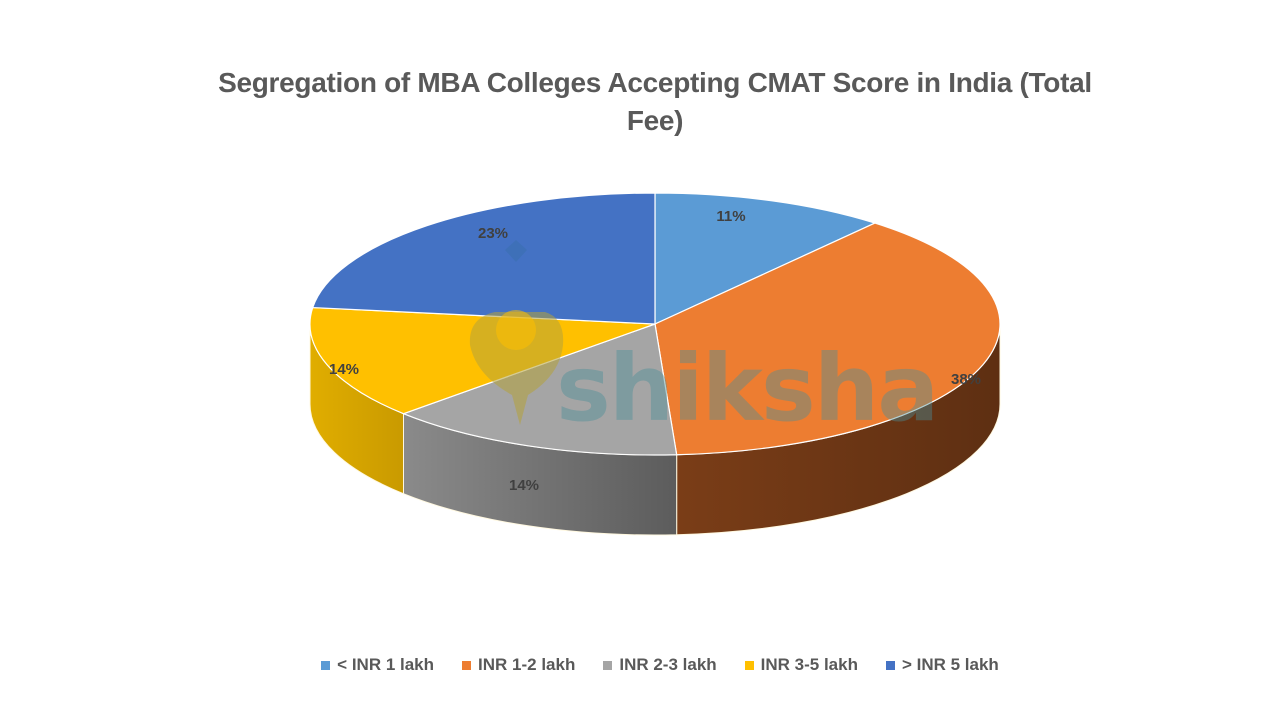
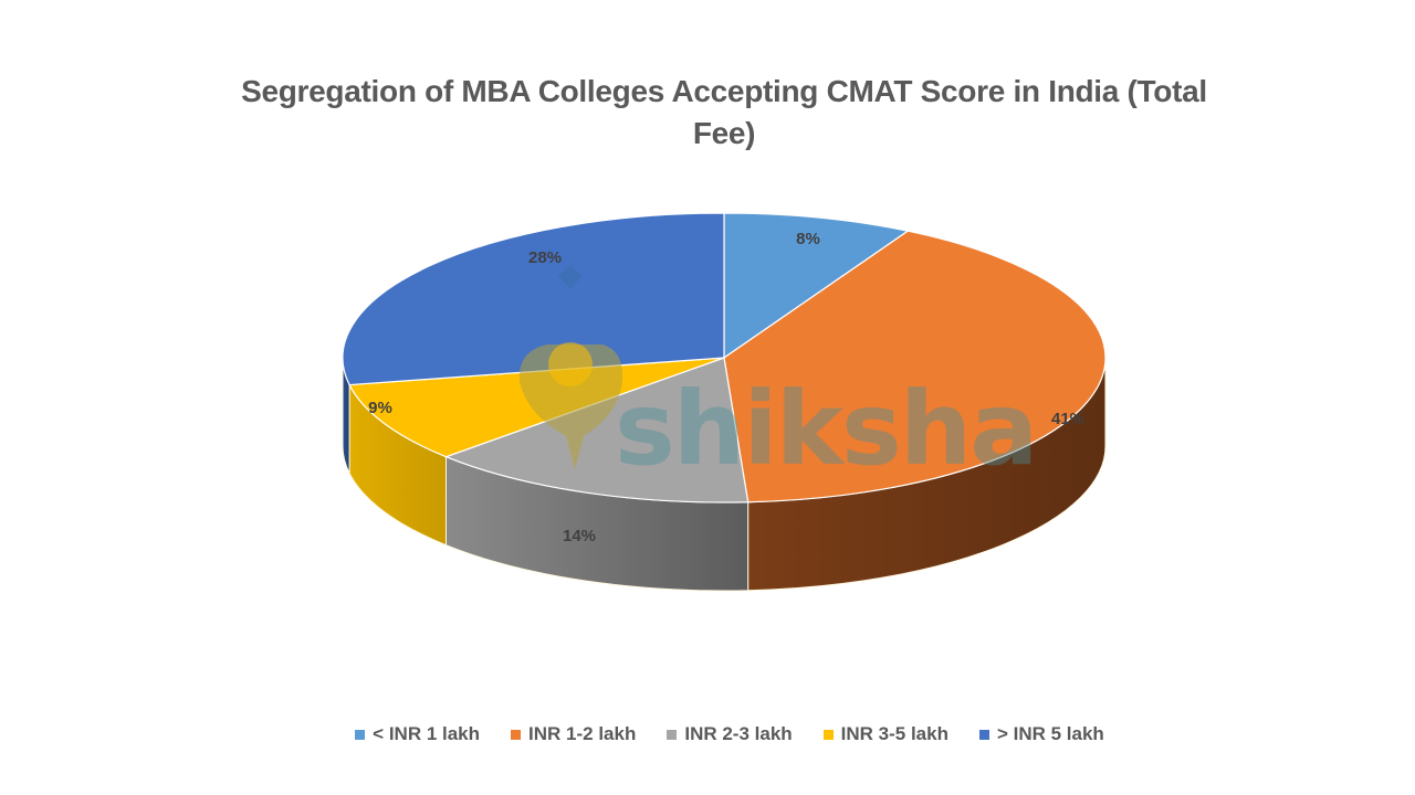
< INR 1 lakh: 11% -> 8%
INR 1-2 lakh: 38% -> 41%
INR 3-5 lakh: 14% -> 9%
> INR 5 lakh: 23% -> 28%
